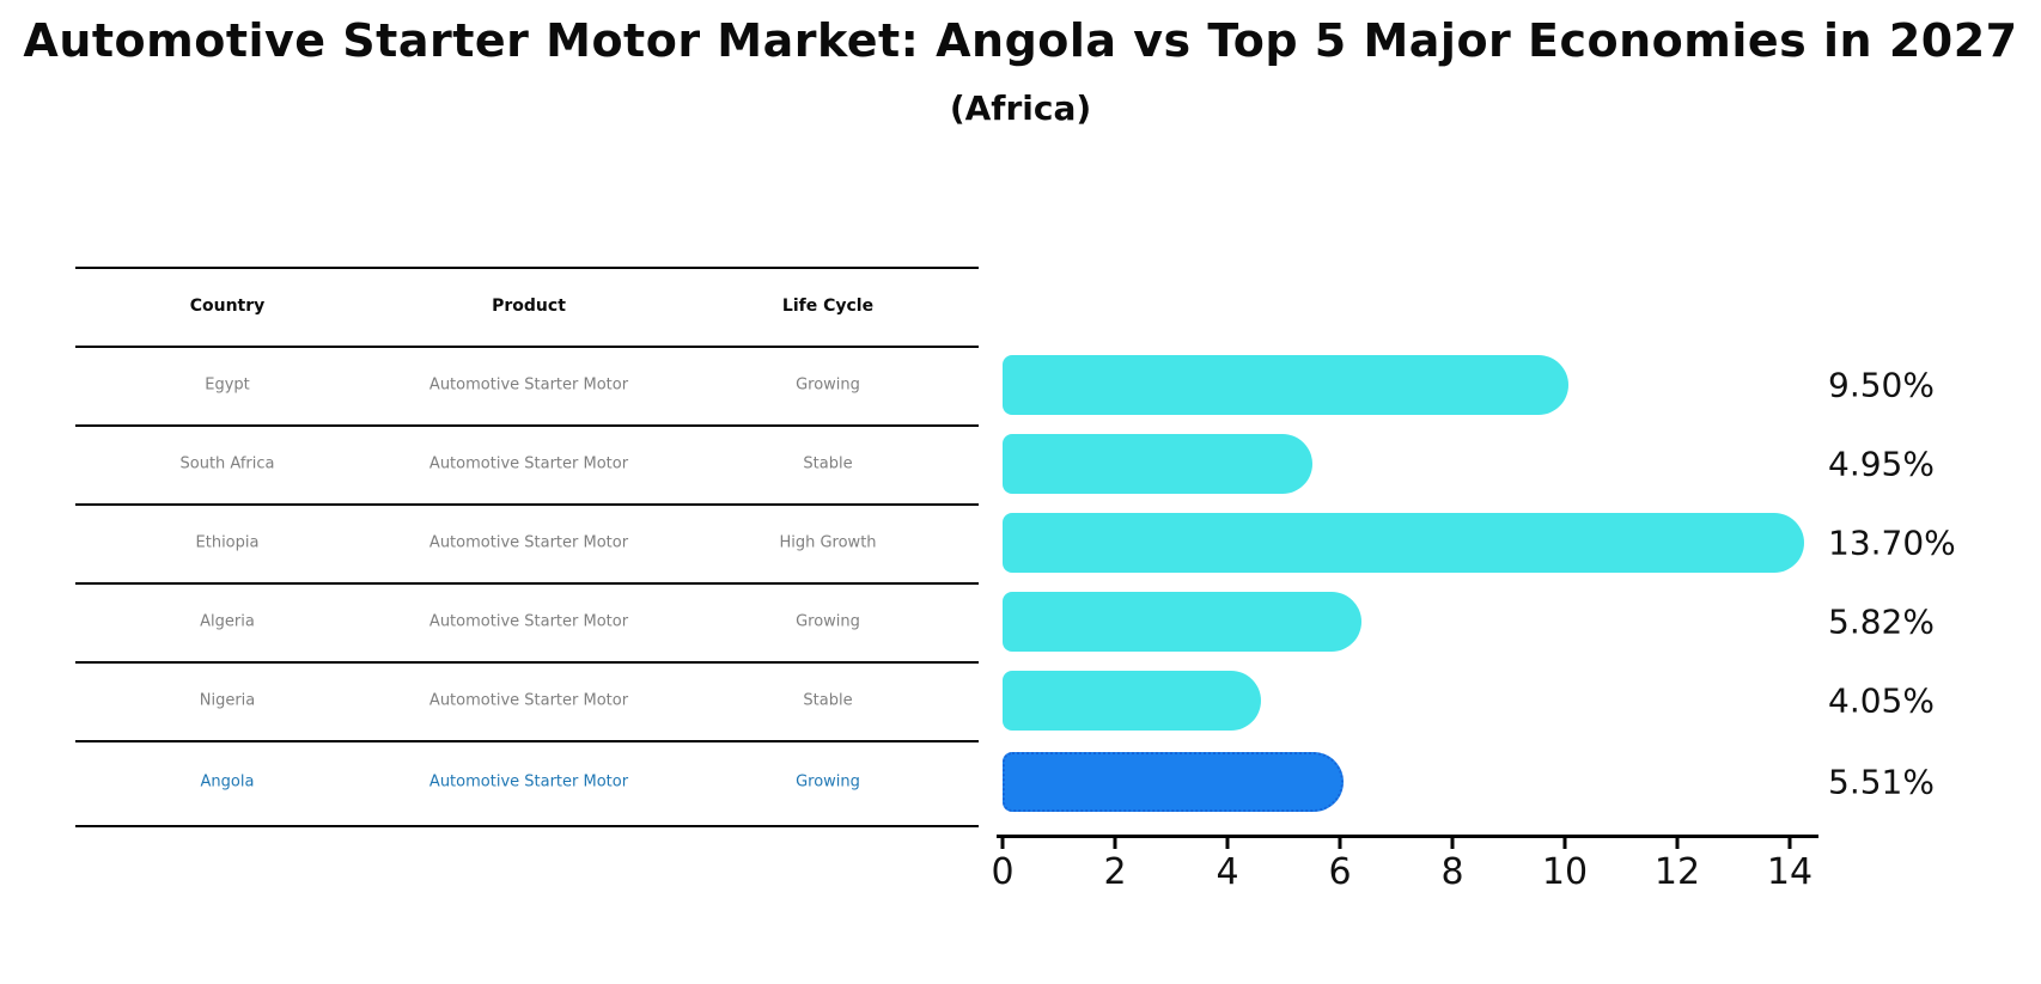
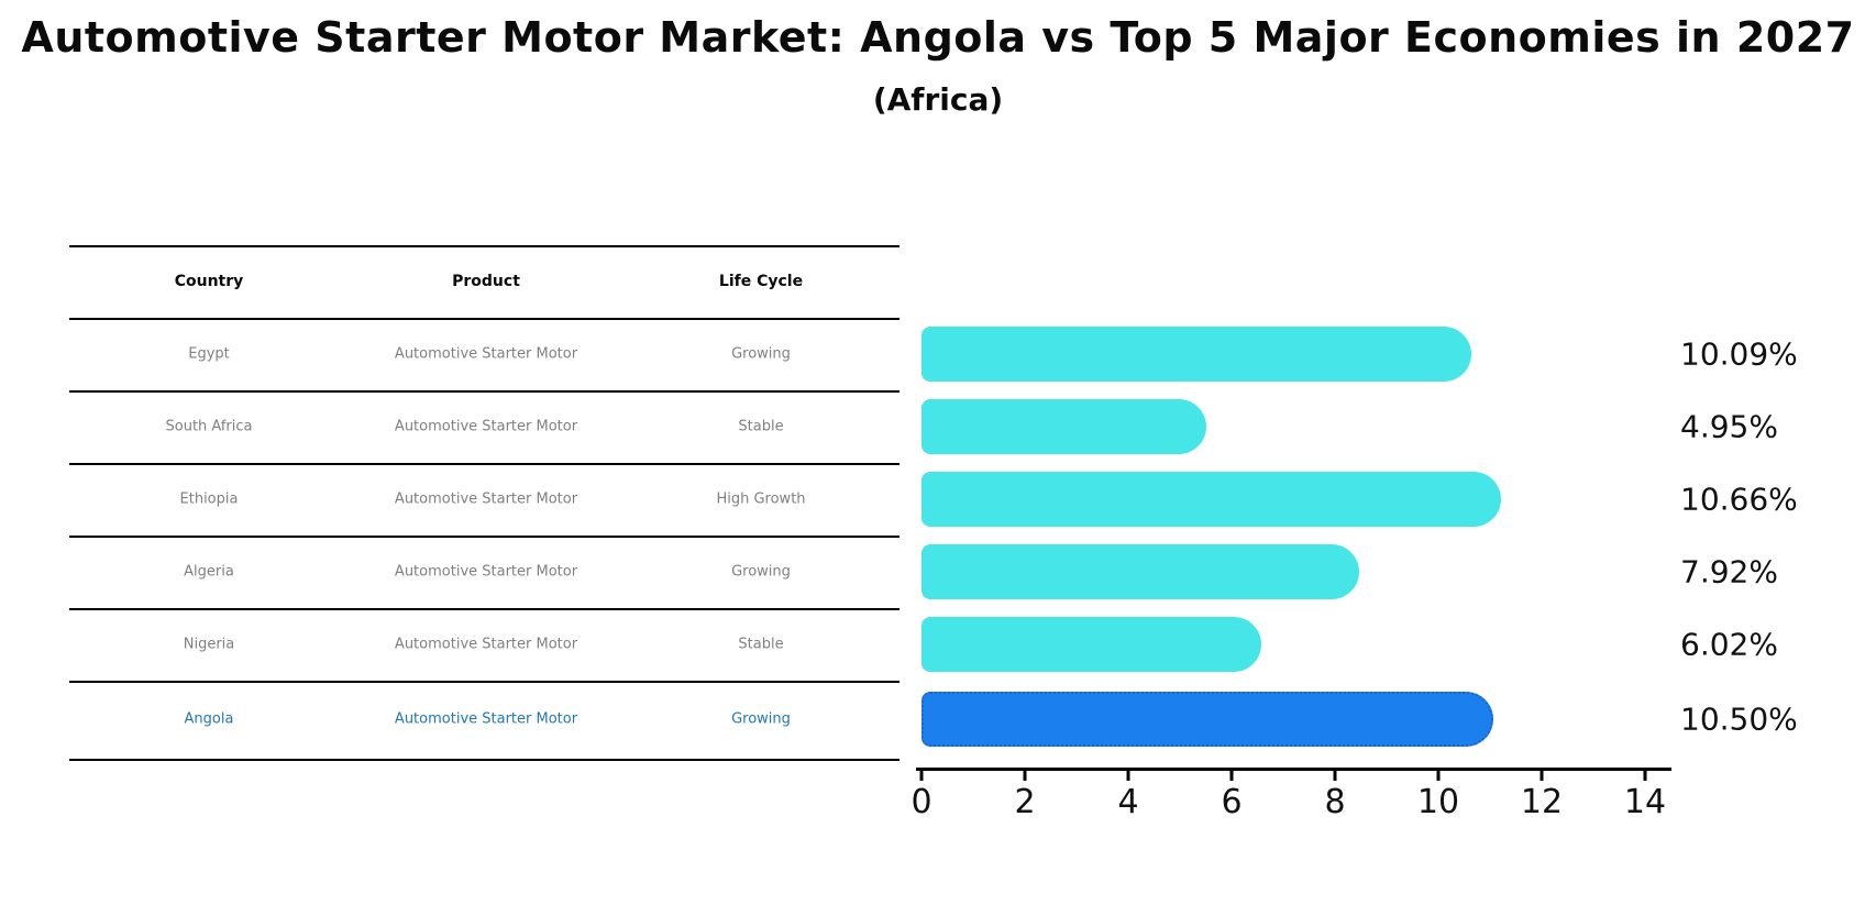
Egypt: 9.50% -> 10.09%
Ethiopia: 13.70% -> 10.66%
Algeria: 5.82% -> 7.92%
Nigeria: 4.05% -> 6.02%
Angola: 5.51% -> 10.50%
